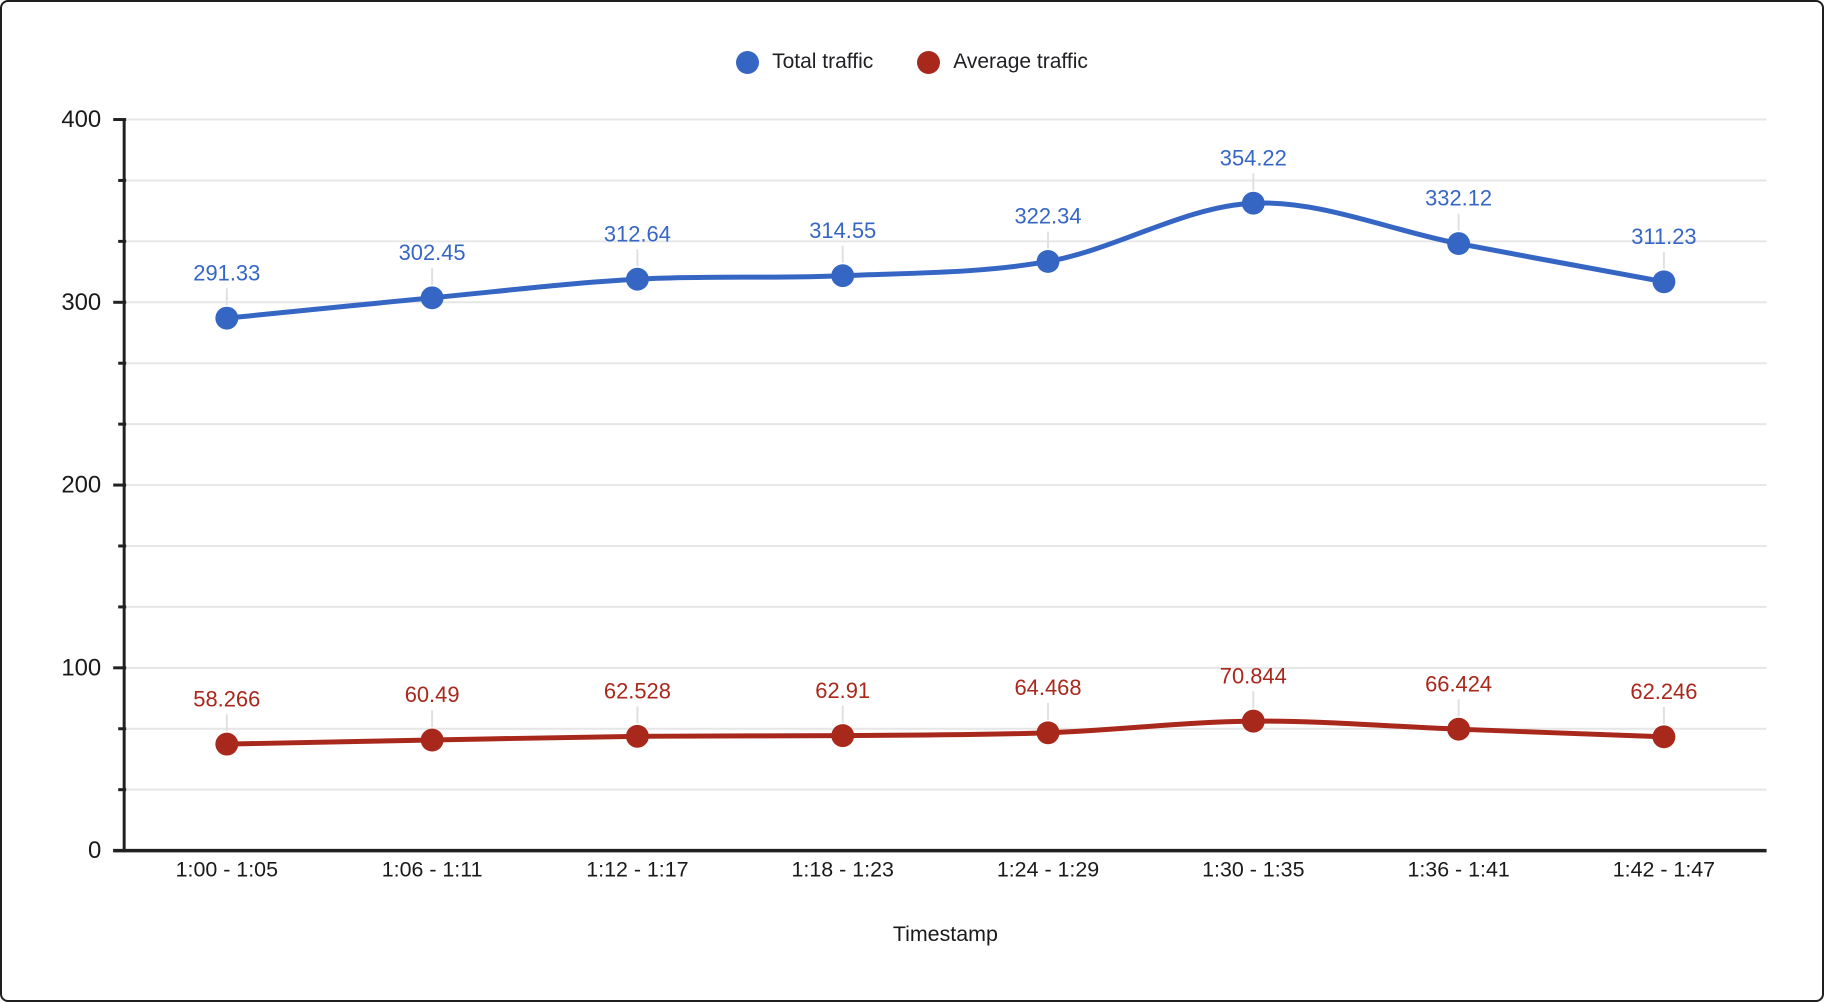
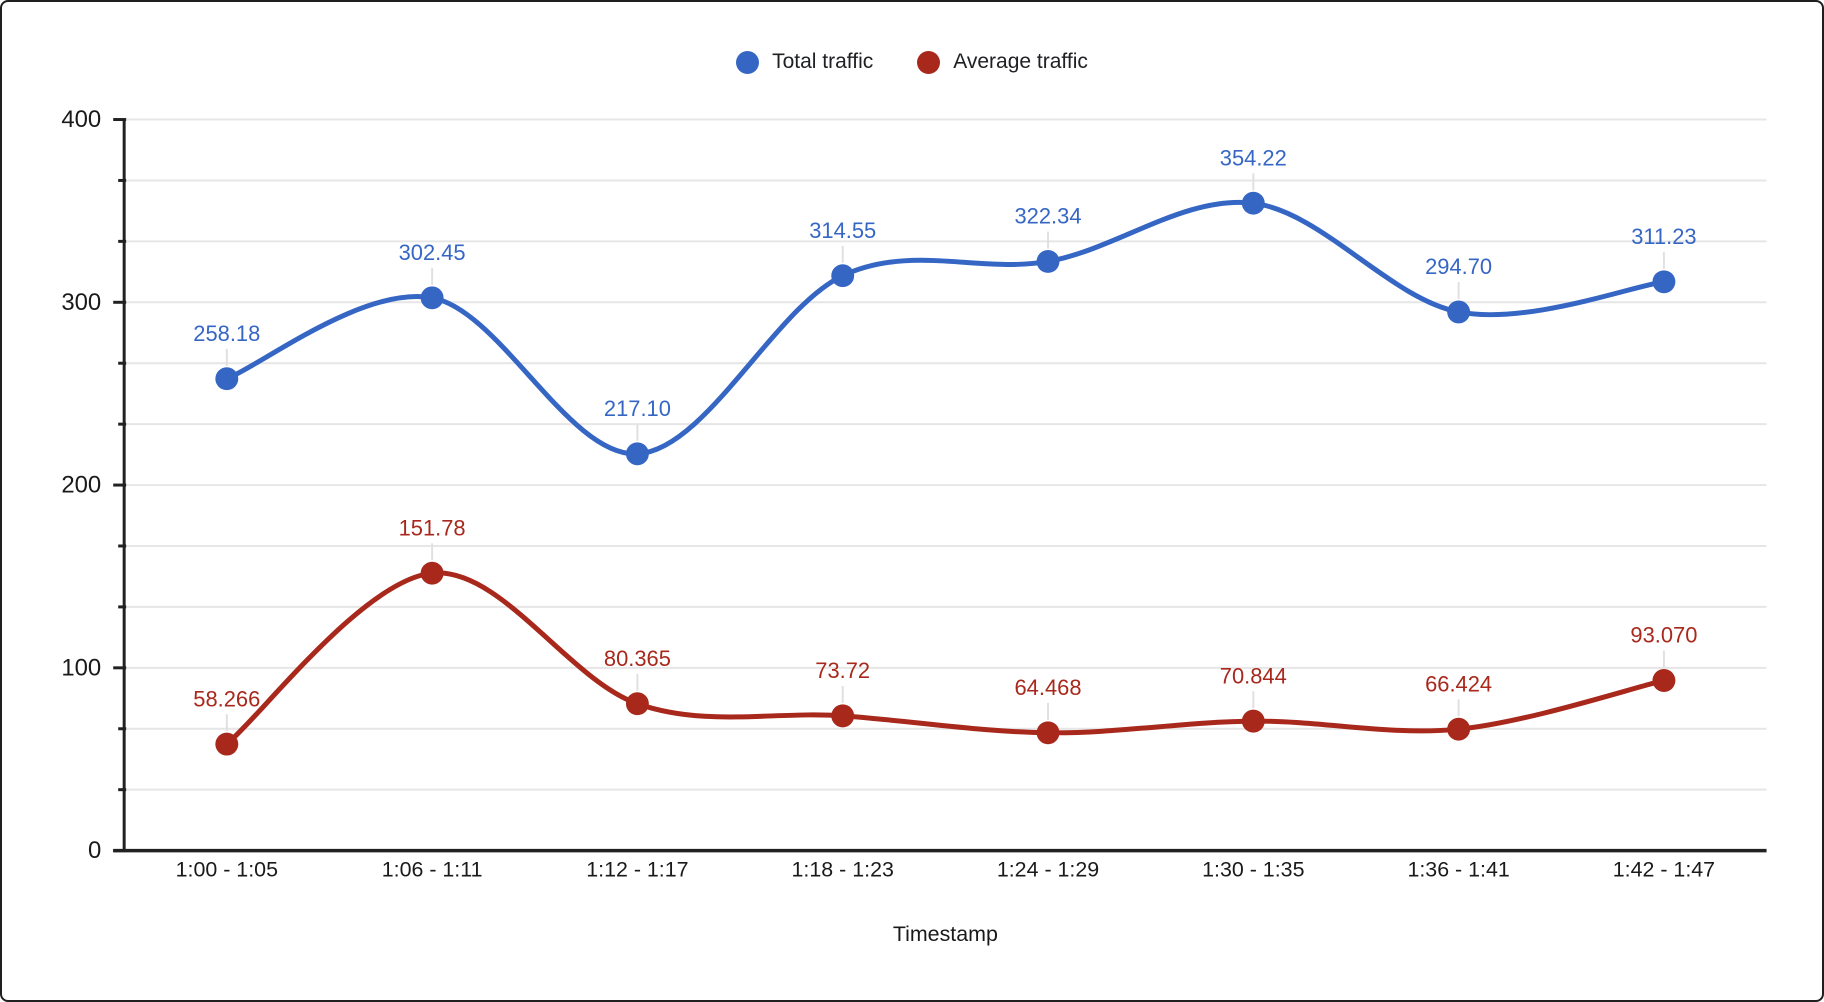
Total traffic/1:00 - 1:05: 291.33 -> 258.18
Average traffic/1:06 - 1:11: 60.49 -> 151.78
Total traffic/1:12 - 1:17: 312.64 -> 217.10
Average traffic/1:12 - 1:17: 62.528 -> 80.365
Average traffic/1:18 - 1:23: 62.91 -> 73.72
Total traffic/1:36 - 1:41: 332.12 -> 294.70
Average traffic/1:42 - 1:47: 62.246 -> 93.070
